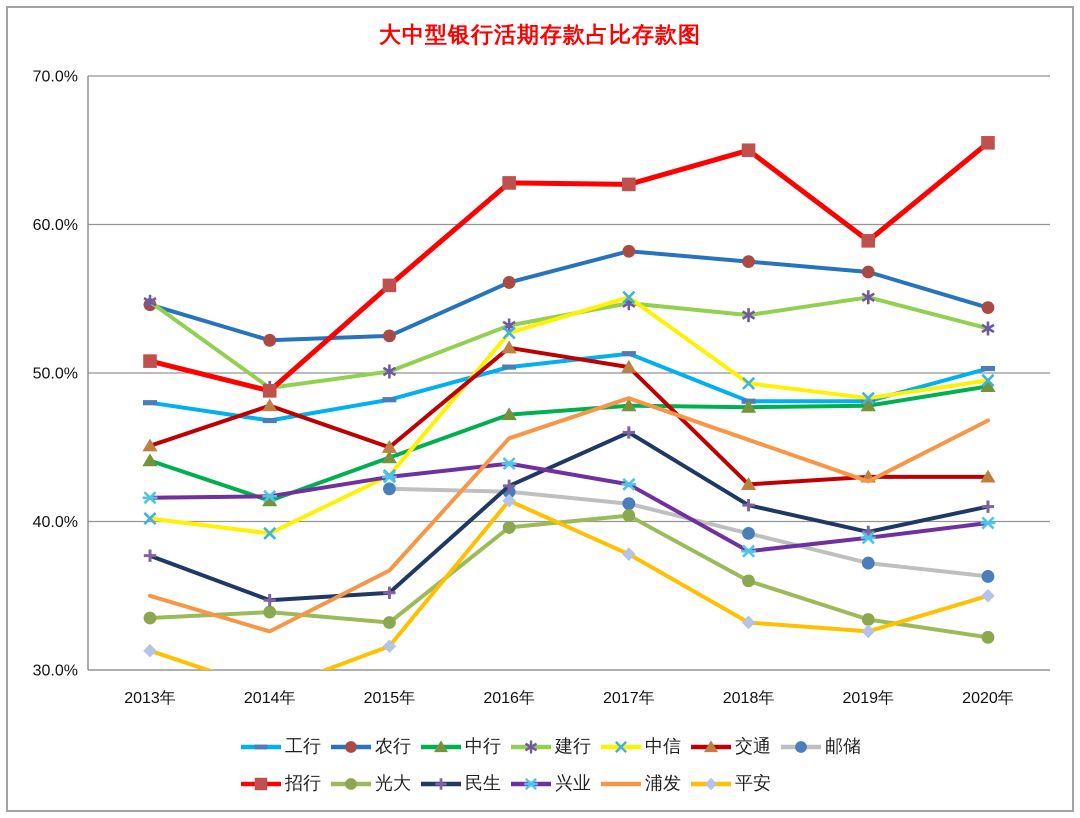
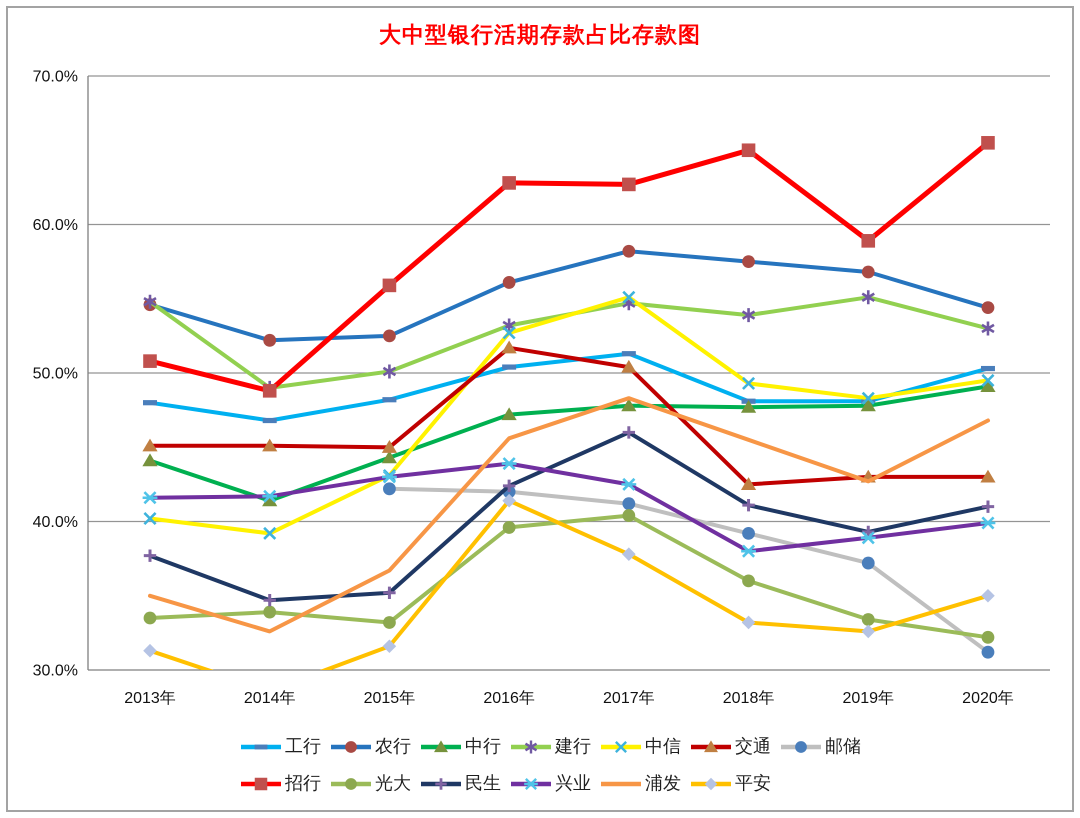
交通/2014年: 47.8% -> 45.1%
邮储/2020年: 36.3% -> 31.2%
